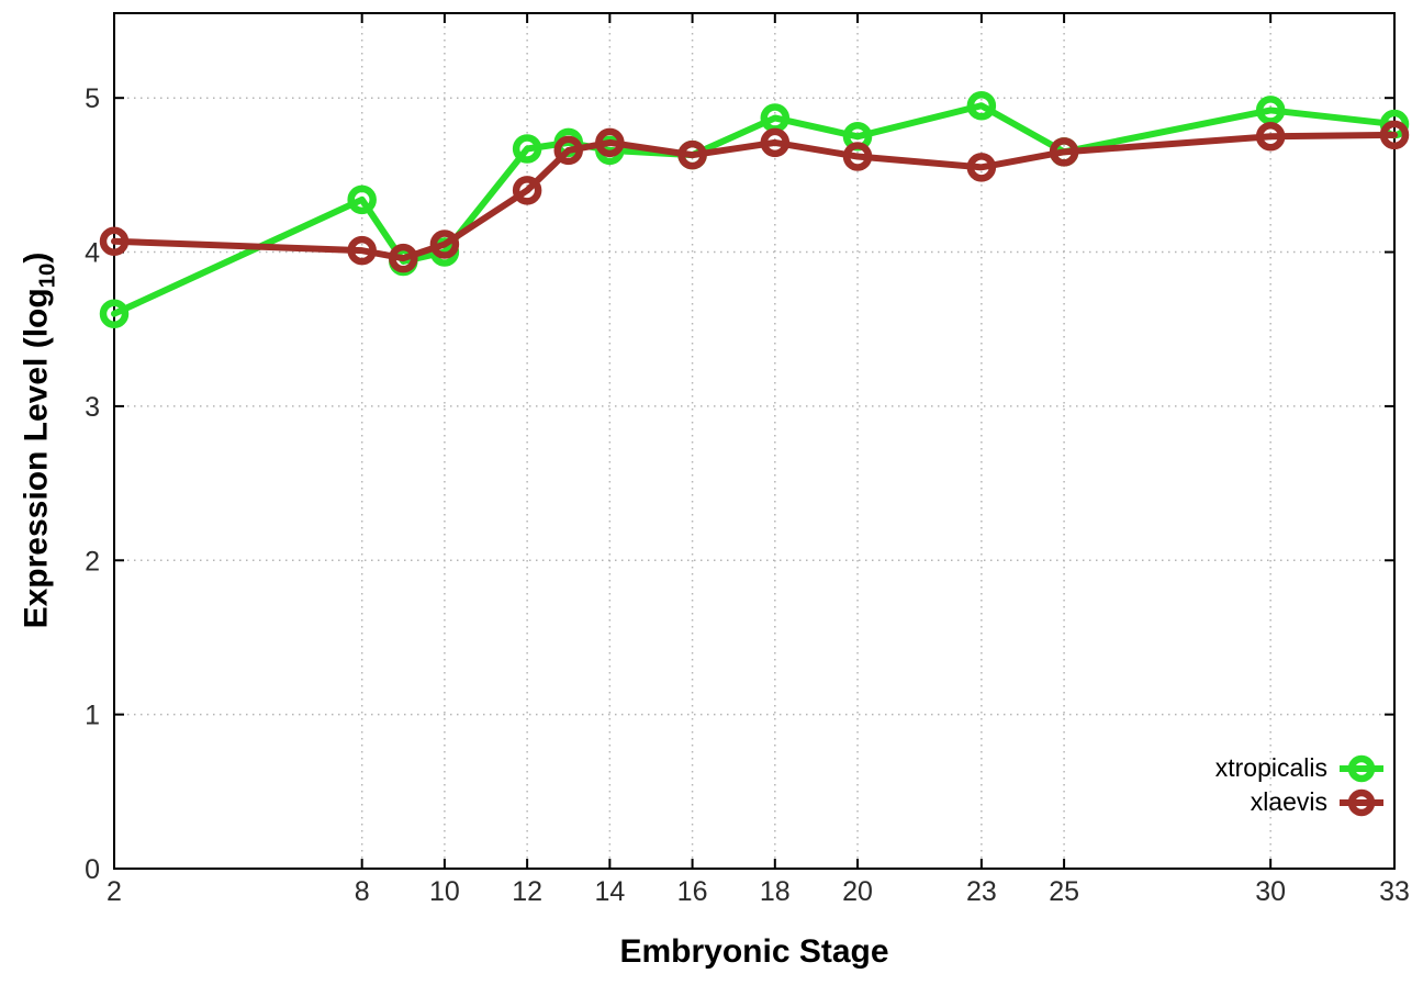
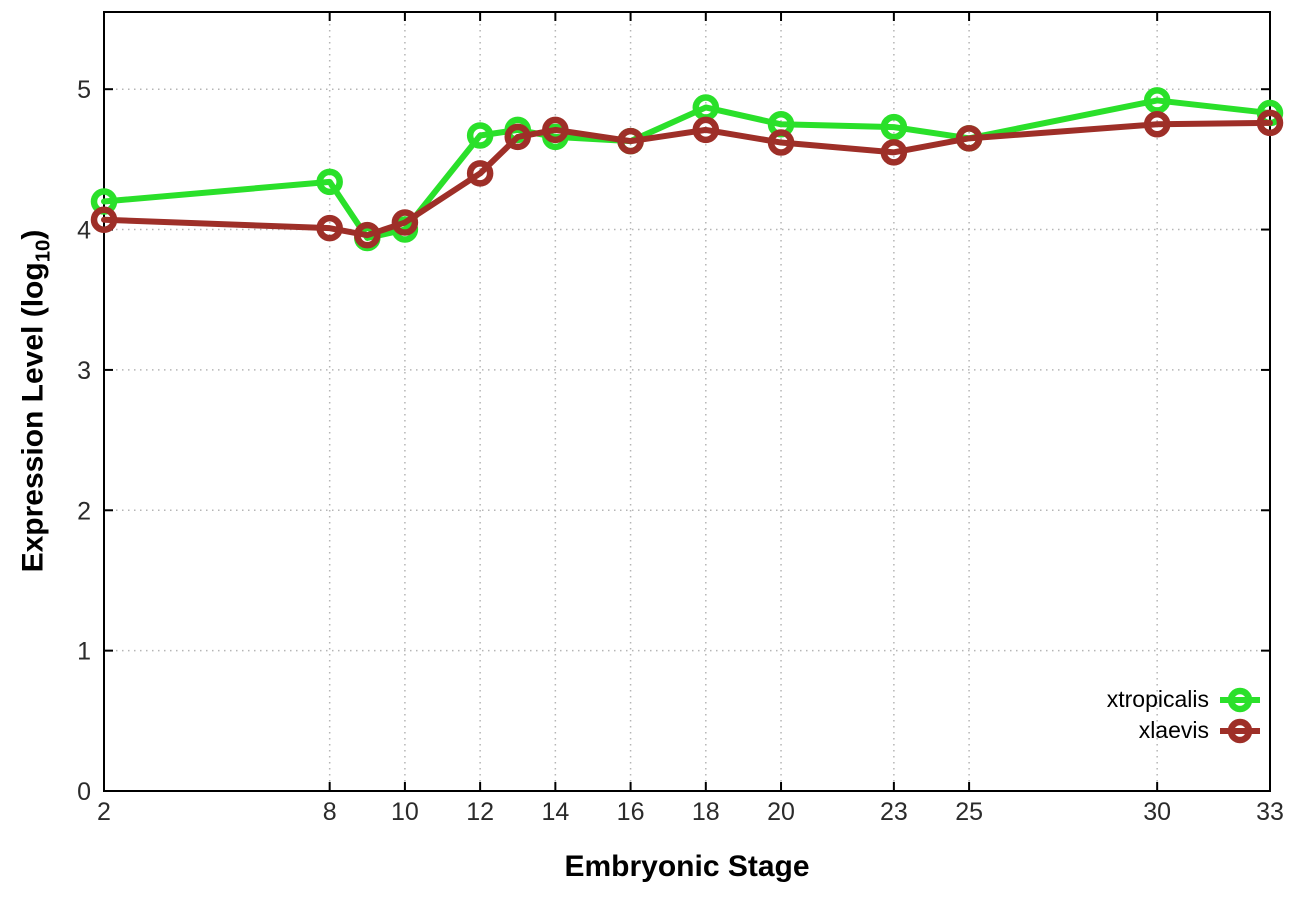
xtropicalis/2: 3.60 -> 4.20
xtropicalis/23: 4.95 -> 4.73
